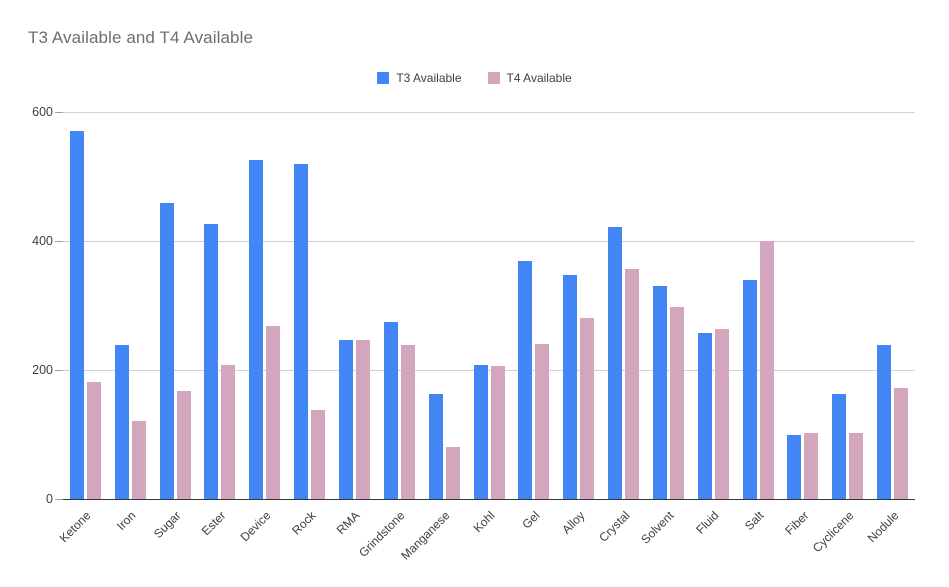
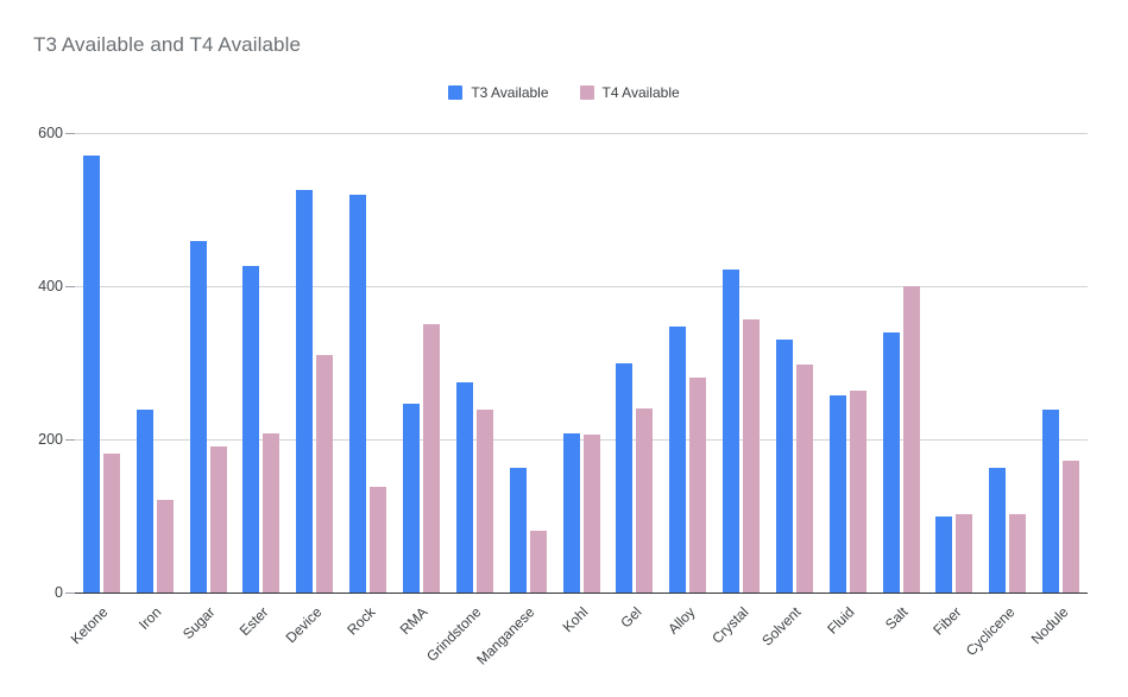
T4 Available/Sugar: 170 -> 190
T4 Available/Device: 270 -> 310
T4 Available/RMA: 250 -> 350
T3 Available/Gel: 370 -> 300
